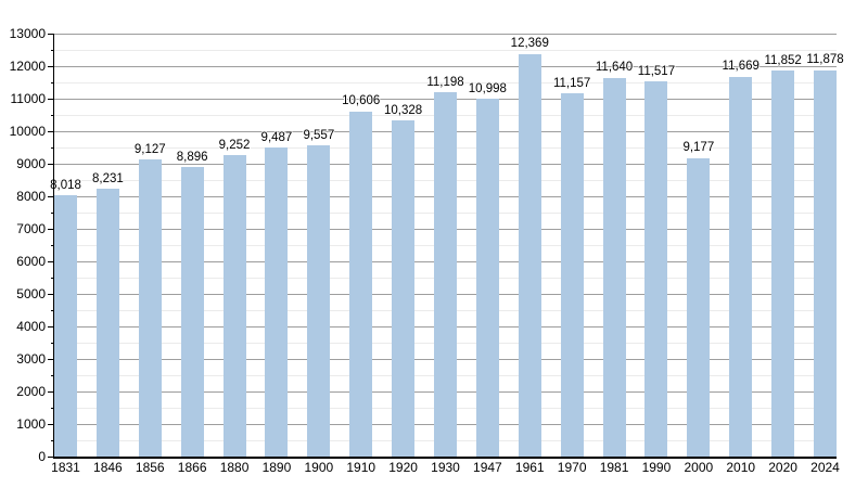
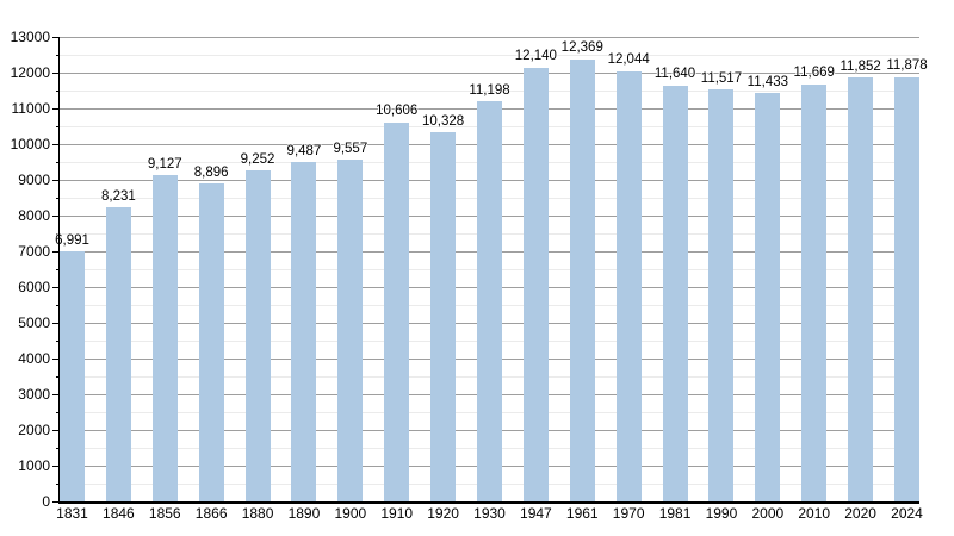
1831: 8,018 -> 6,991
1947: 10,998 -> 12,140
1970: 11,157 -> 12,044
2000: 9,177 -> 11,433
